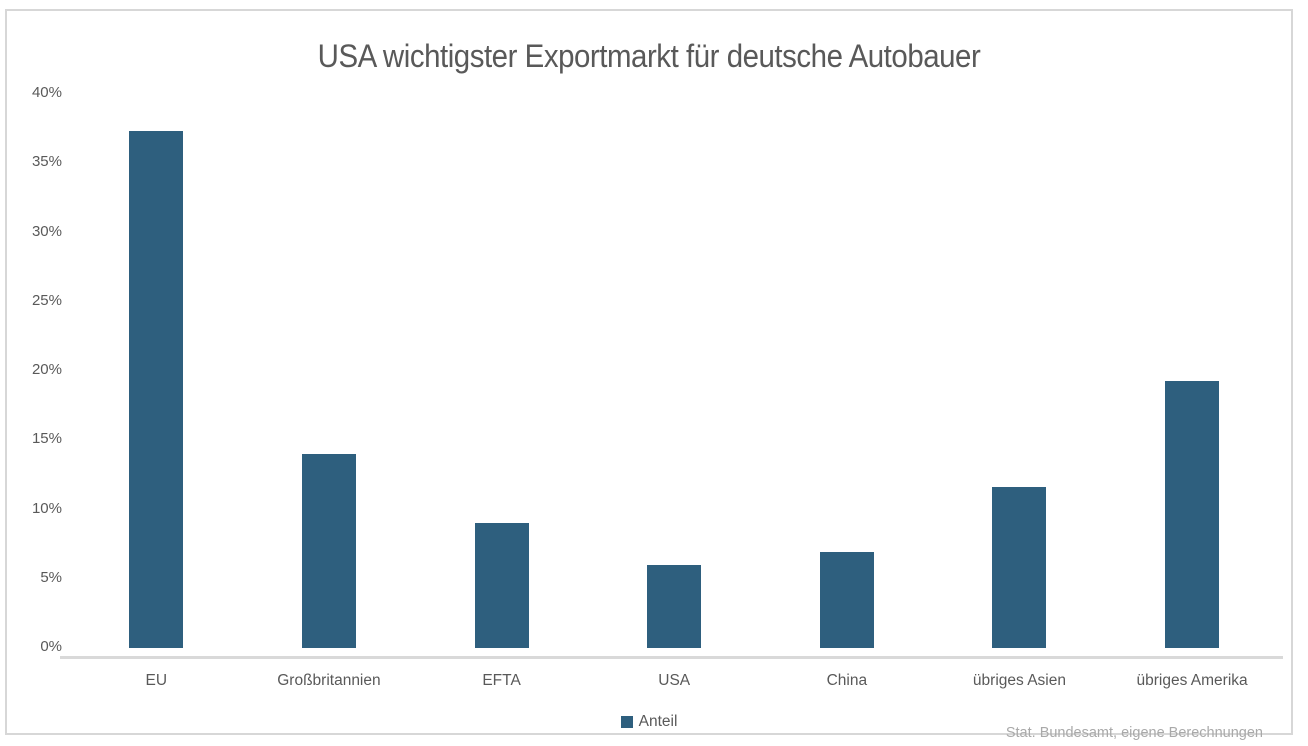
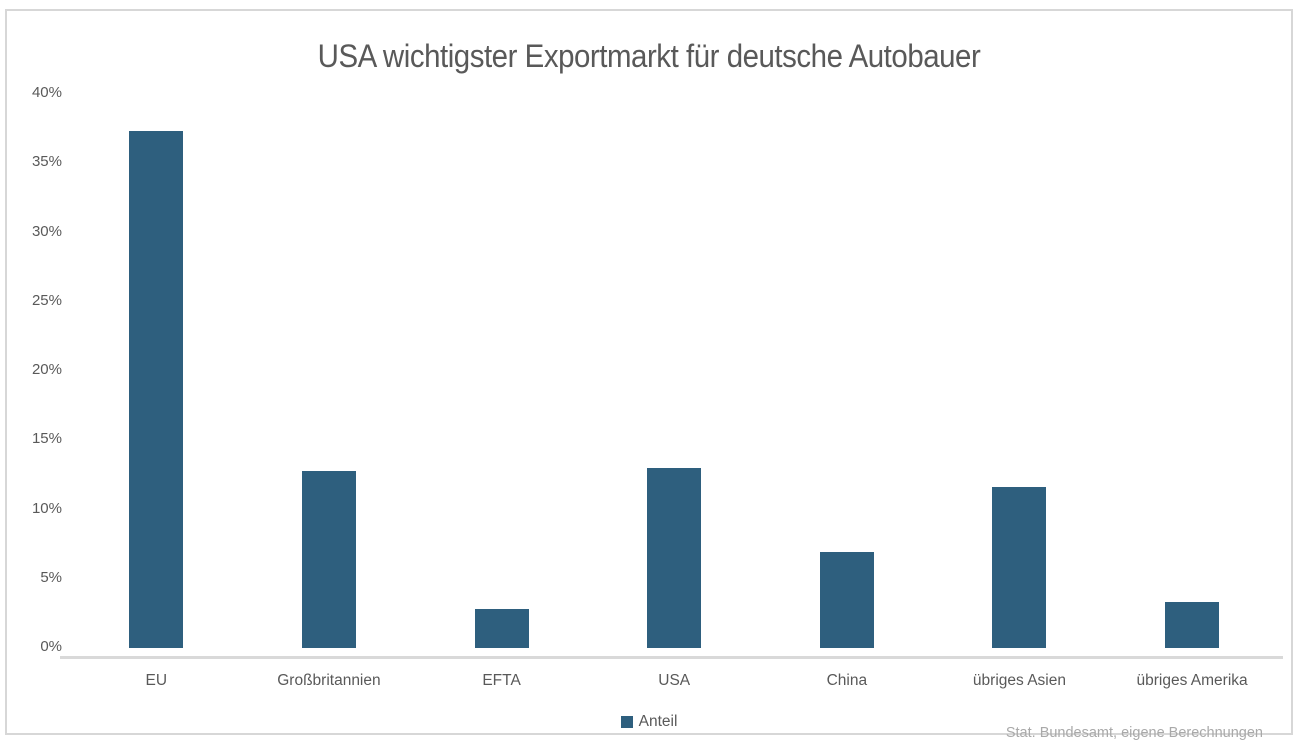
Großbritannien: 14.0% -> 12.8%
EFTA: 9.0% -> 2.8%
USA: 6.0% -> 13.0%
übriges Amerika: 19.3% -> 3.3%
